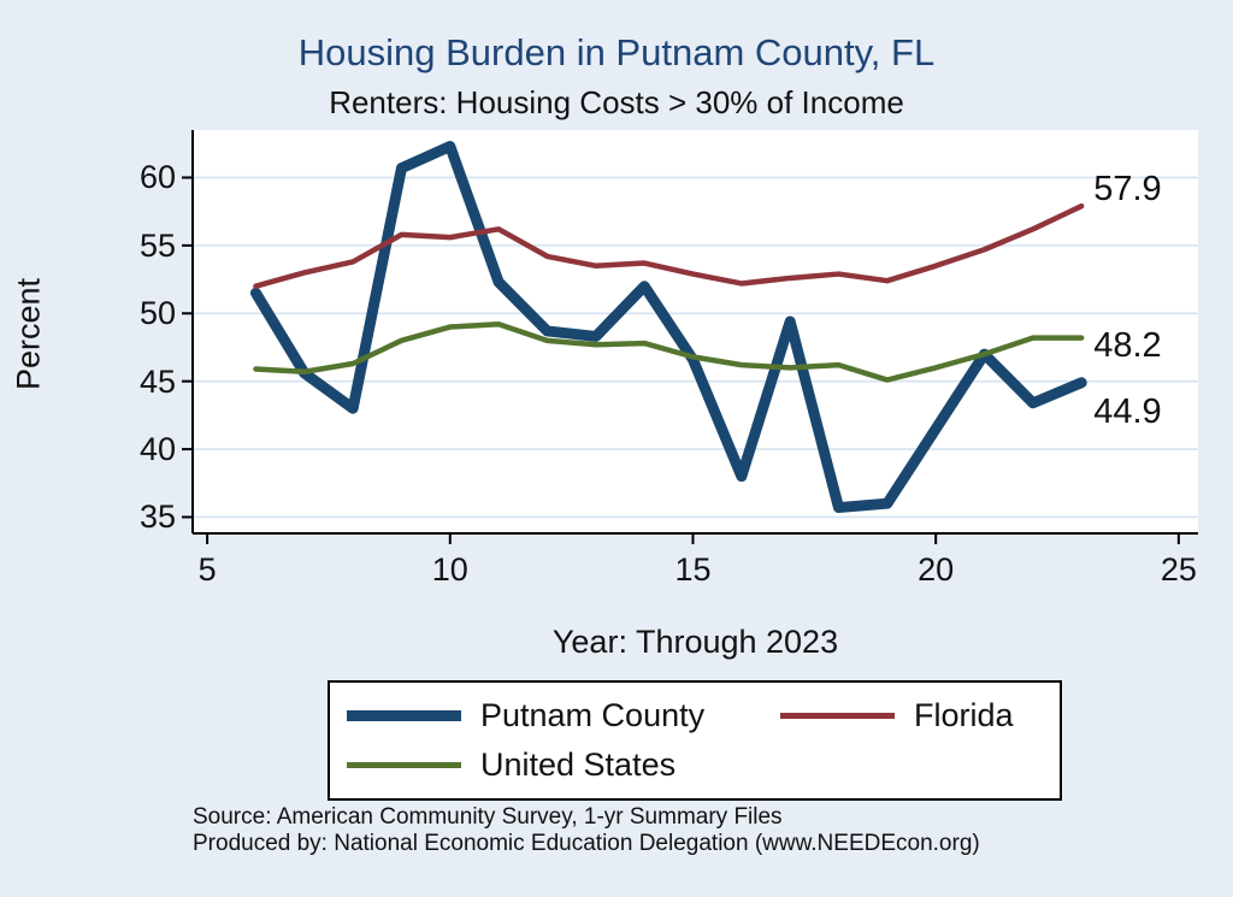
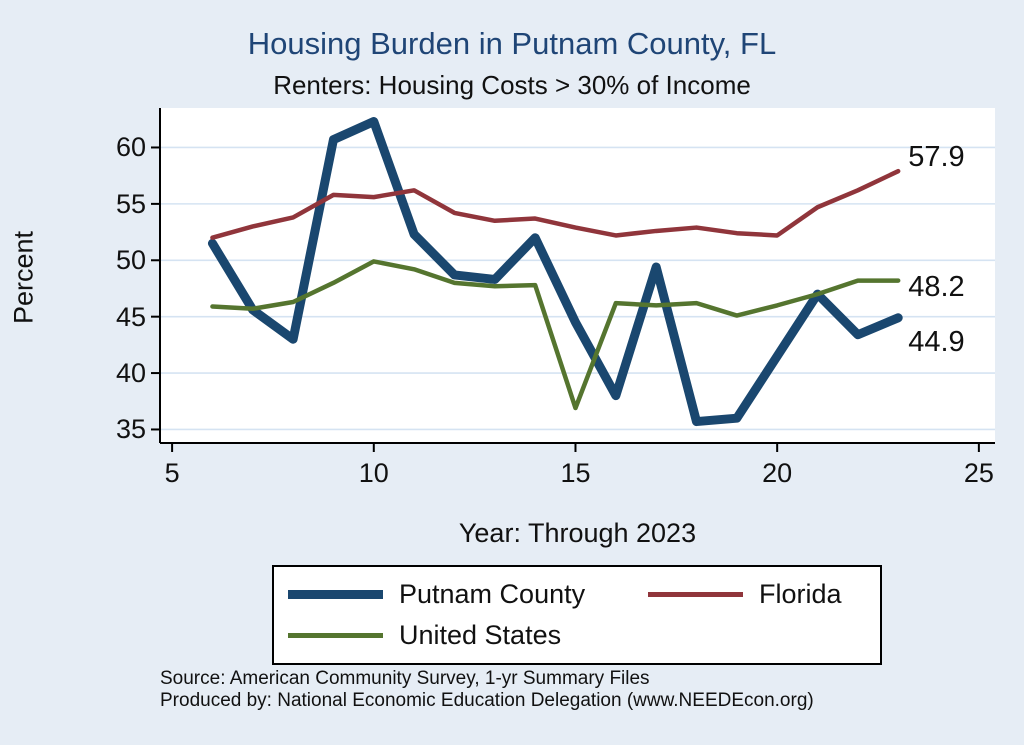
United States/10: 49.0 -> 49.9
Putnam County/15: 46.6 -> 44.5
United States/15: 46.8 -> 36.9
Florida/20: 53.5 -> 52.2
